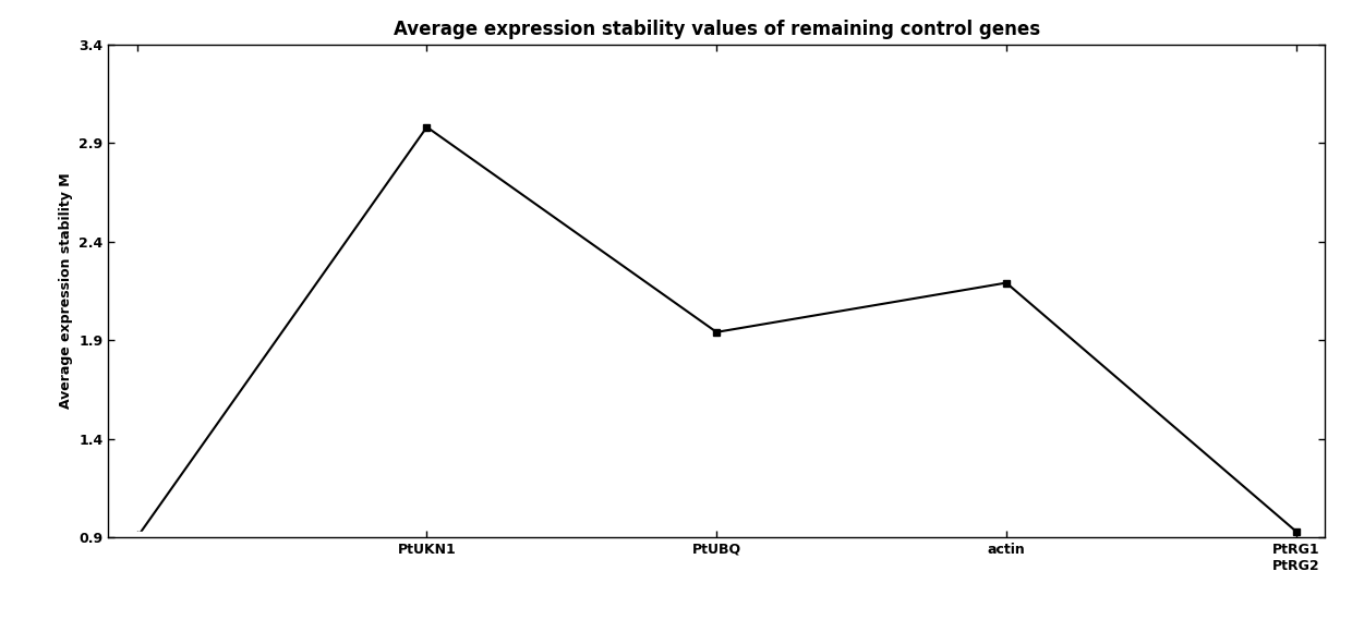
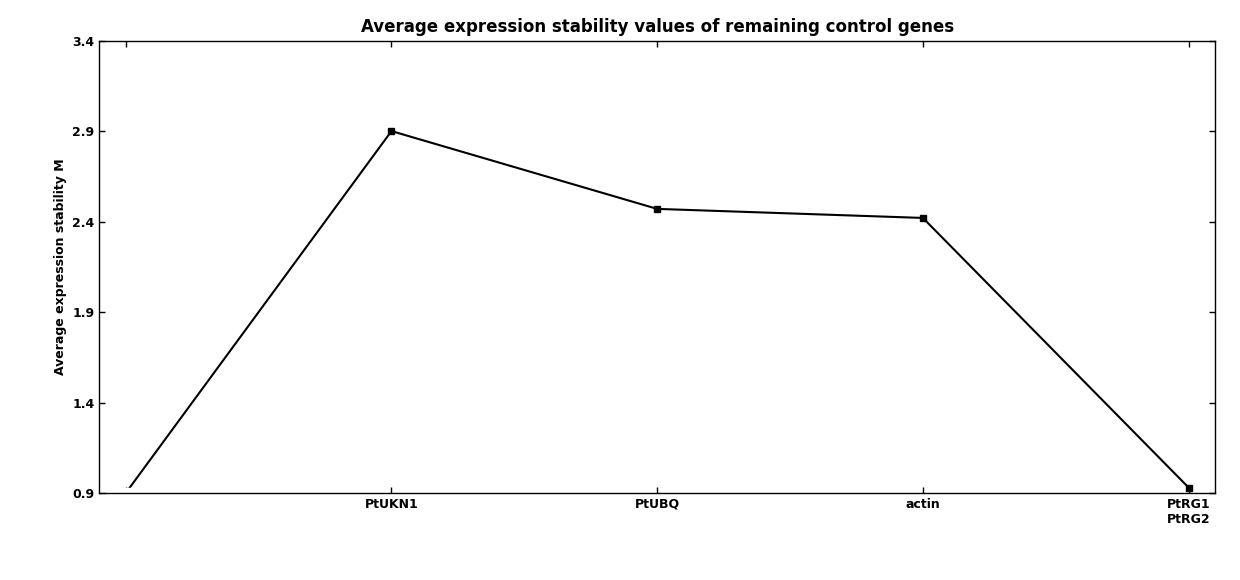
PtUKN1: 2.98 -> 2.90
PtUBQ: 1.94 -> 2.47
actin: 2.19 -> 2.42
